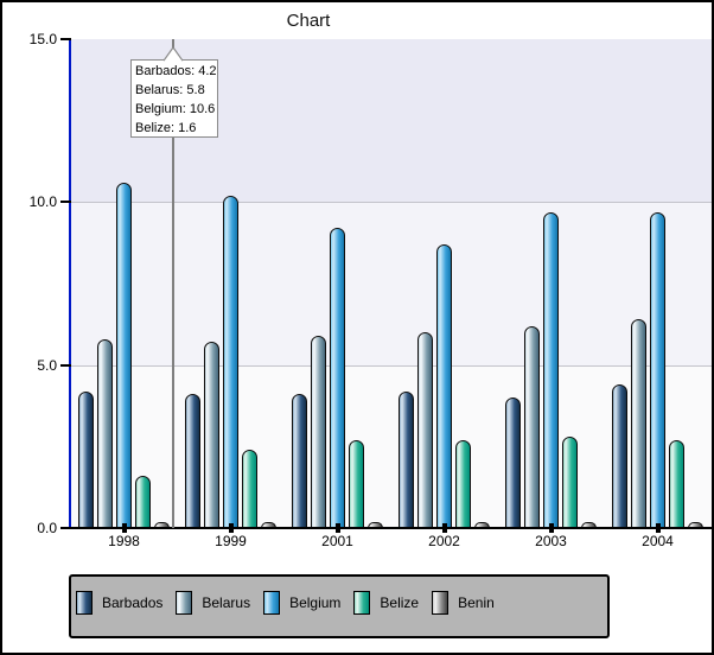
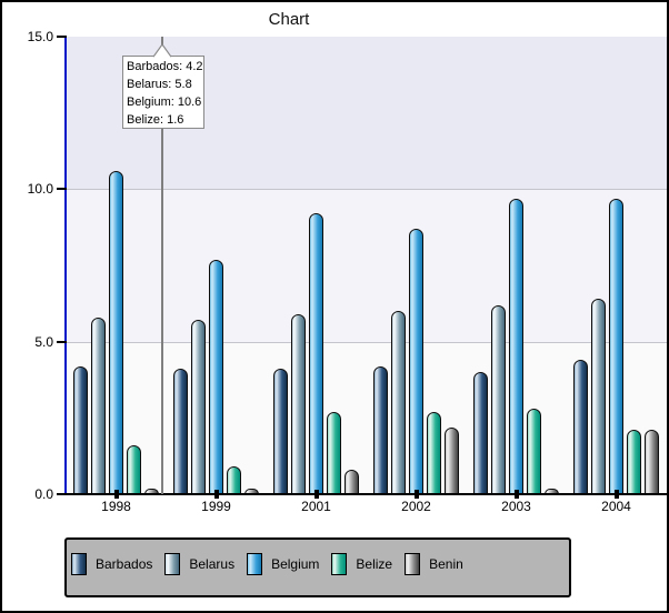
Belgium/1999: 10.2 -> 7.7
Belize/1999: 2.4 -> 0.9
Benin/2001: 0.2 -> 0.8
Benin/2002: 0.2 -> 2.2
Belize/2004: 2.7 -> 2.1
Benin/2004: 0.2 -> 2.1
